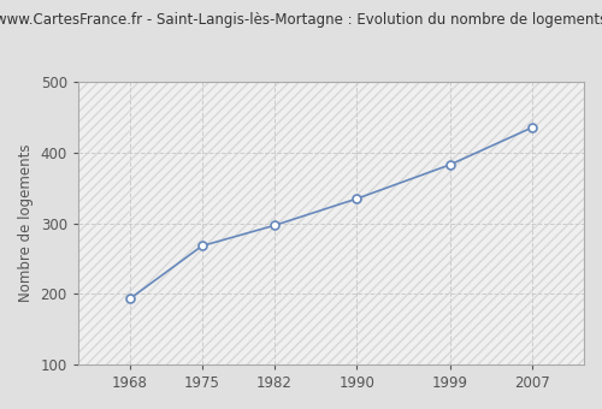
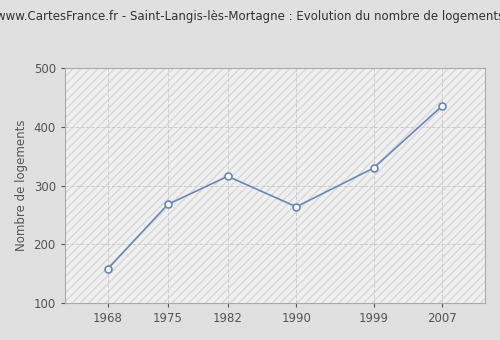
1968: 193 -> 158
1982: 297 -> 316
1990: 335 -> 264
1999: 383 -> 330
